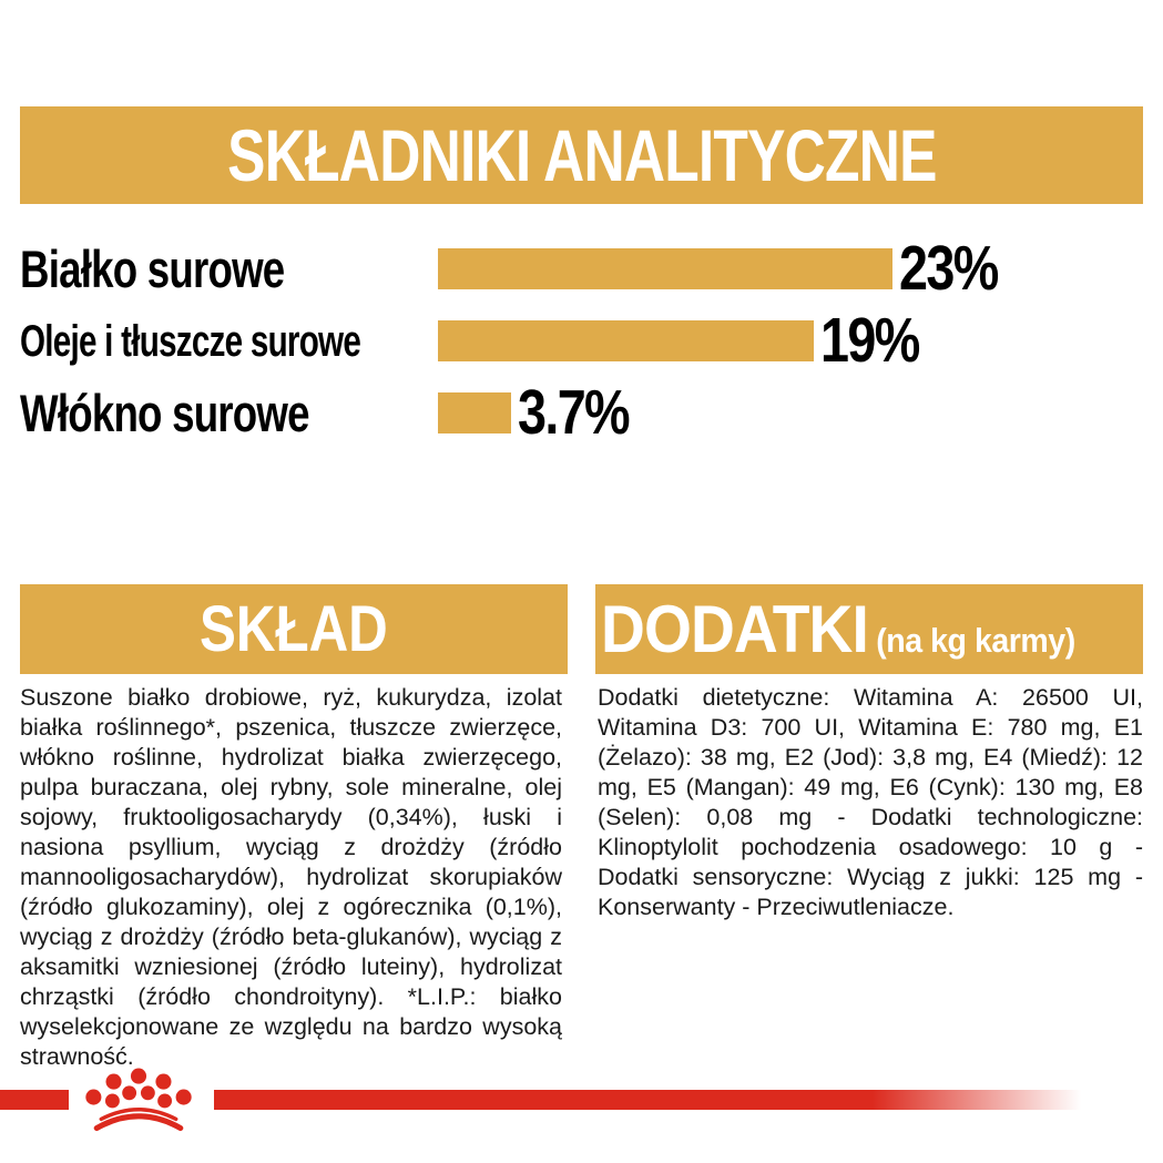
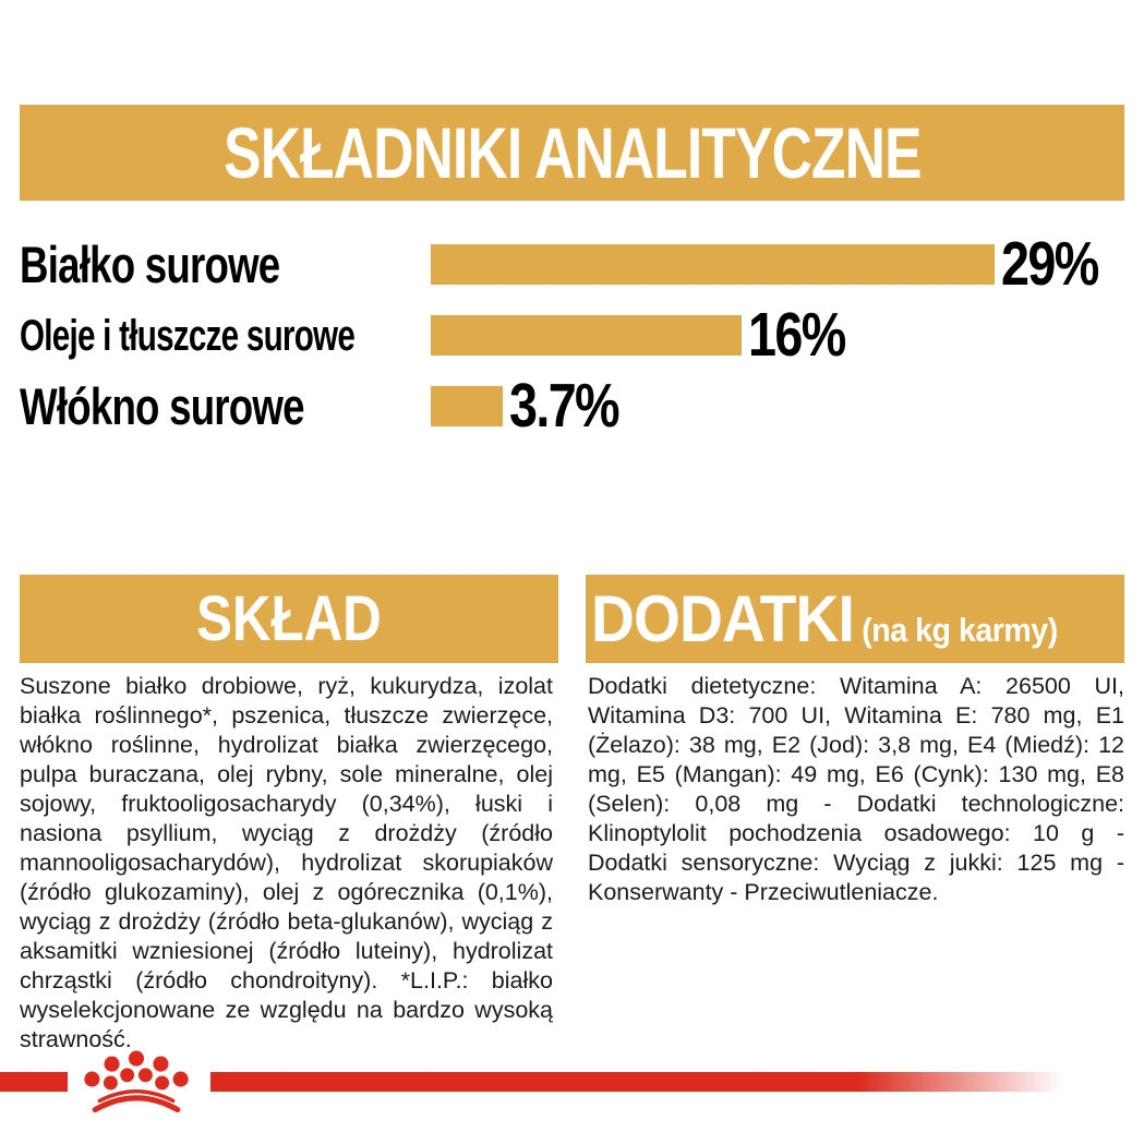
Białko surowe: 23% -> 29%
Oleje i tłuszcze surowe: 19% -> 16%
